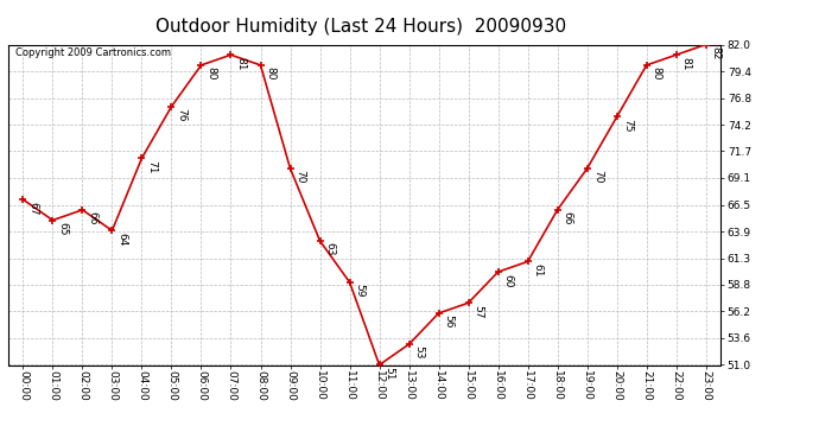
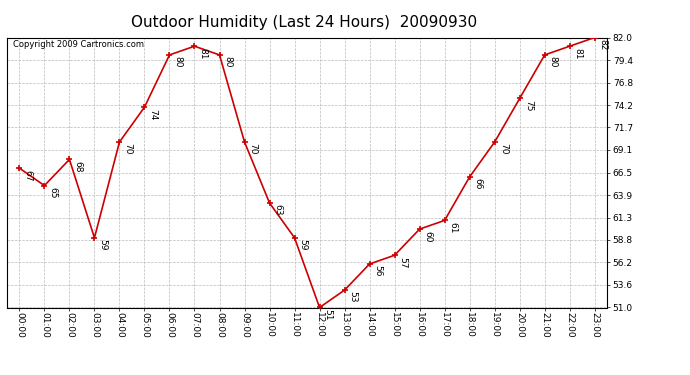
02:00: 66 -> 68
03:00: 64 -> 59
04:00: 71 -> 70
05:00: 76 -> 74
